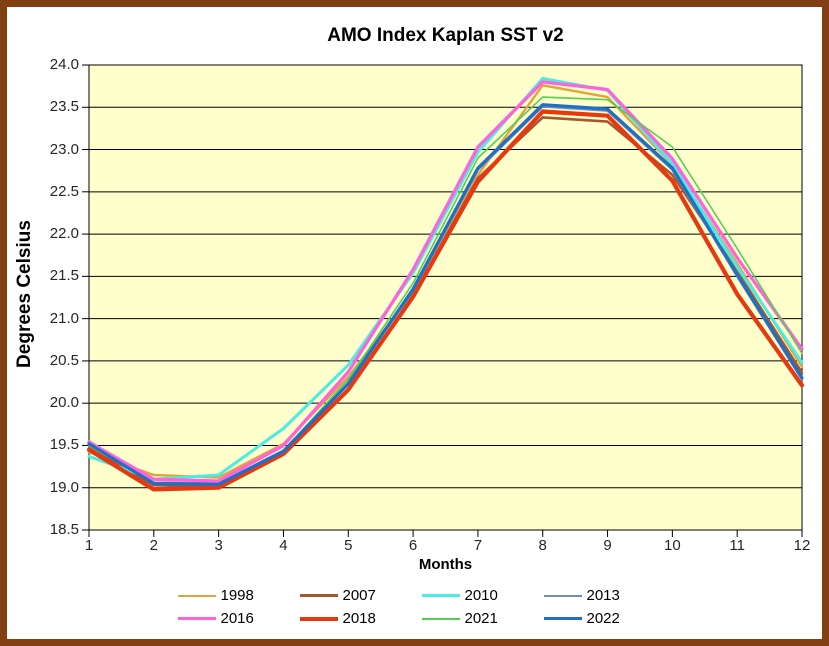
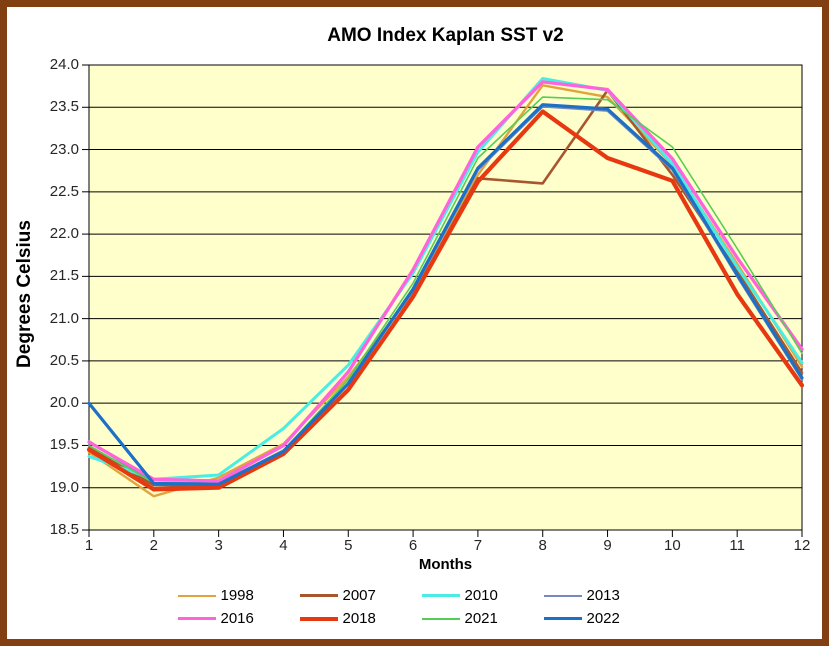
2022/1: 19.5 -> 20.0
1998/2: 19.1 -> 18.9
2007/8: 23.4 -> 22.6
2007/9: 23.3 -> 23.7
2018/9: 23.4 -> 22.9
